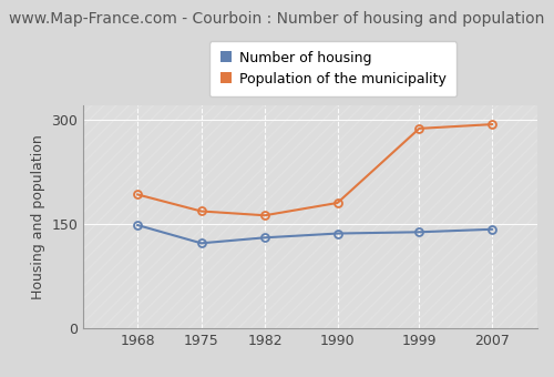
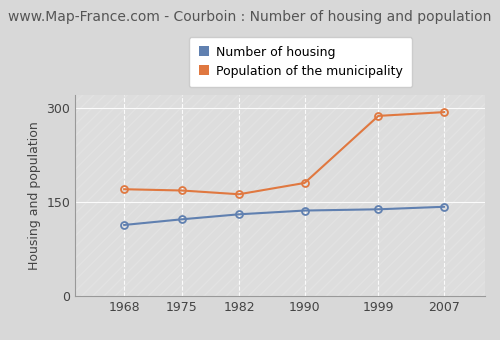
Number of housing/1968: 148 -> 113
Population of the municipality/1968: 192 -> 170
